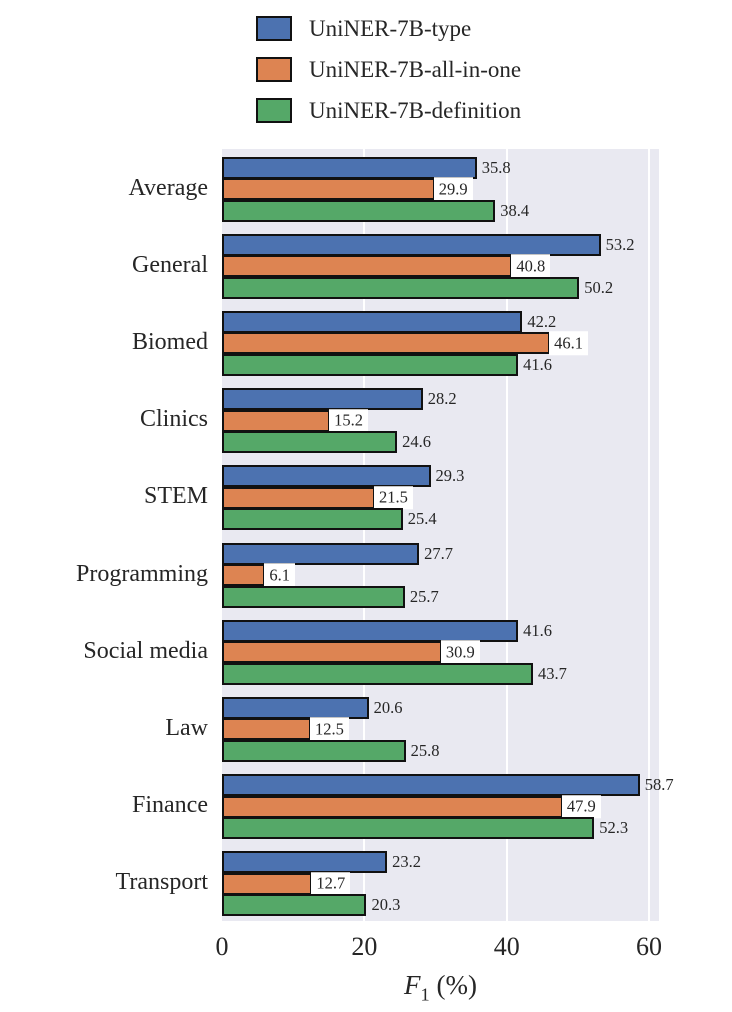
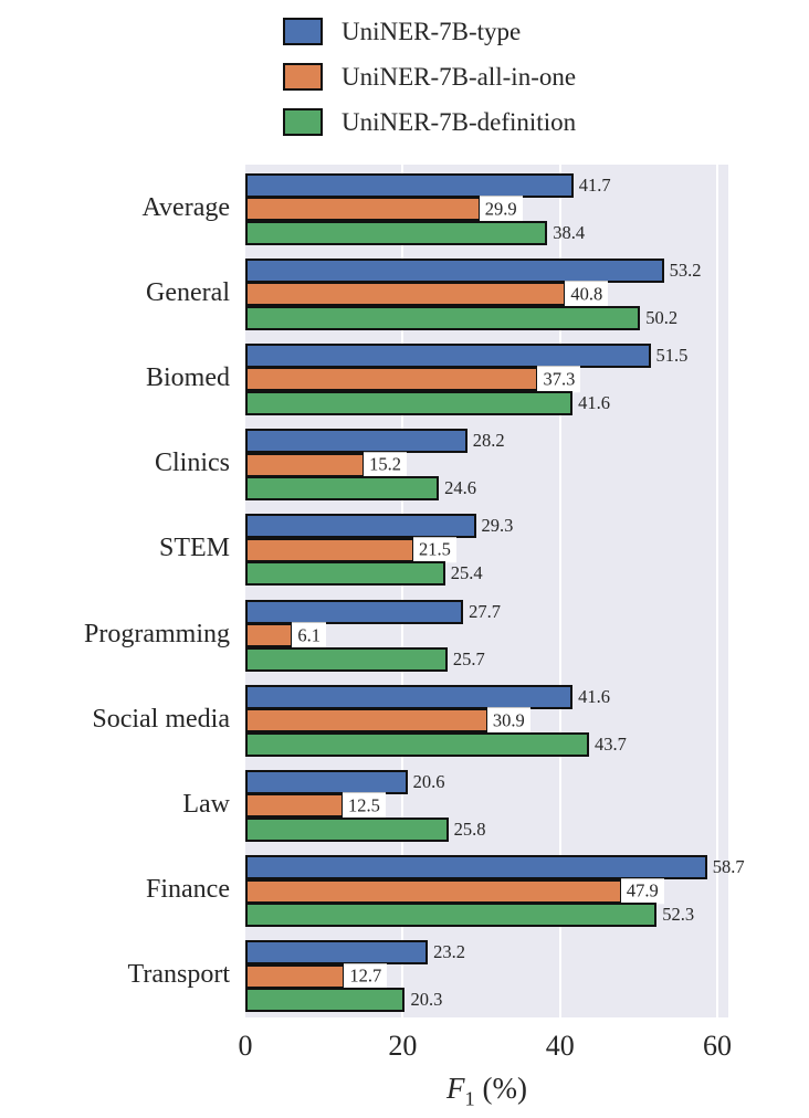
UniNER-7B-type/Average: 35.8 -> 41.7
UniNER-7B-type/Biomed: 42.2 -> 51.5
UniNER-7B-all-in-one/Biomed: 46.1 -> 37.3
